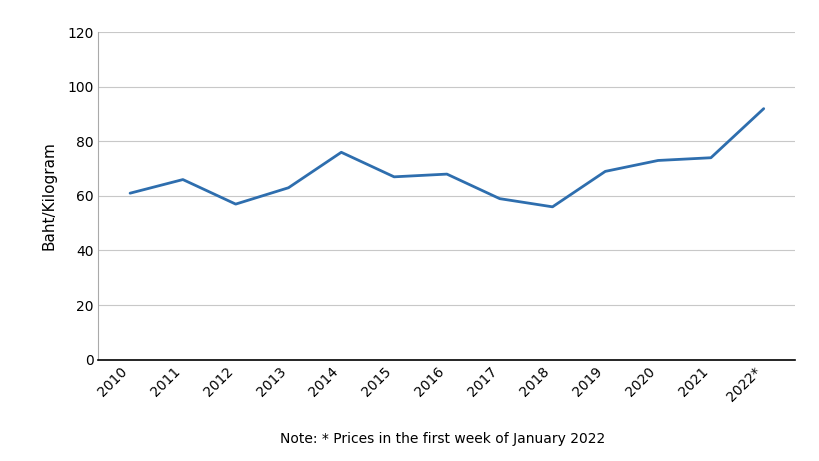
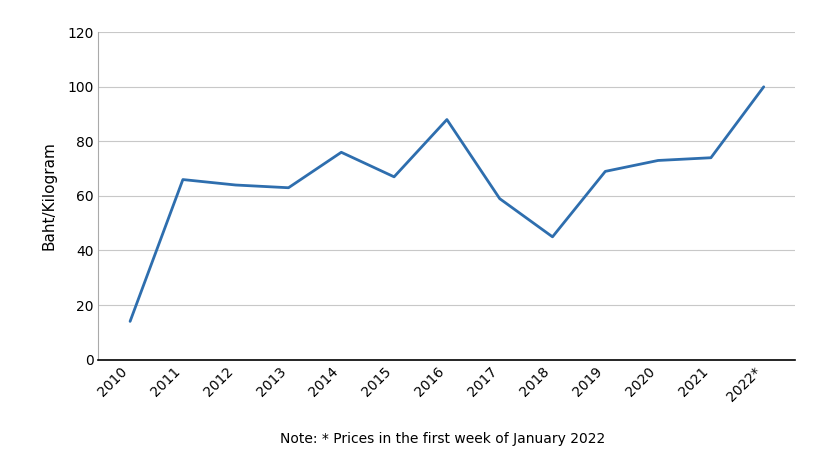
2010: 61 -> 14
2012: 57 -> 64
2016: 68 -> 88
2018: 56 -> 45
2022*: 92 -> 100
